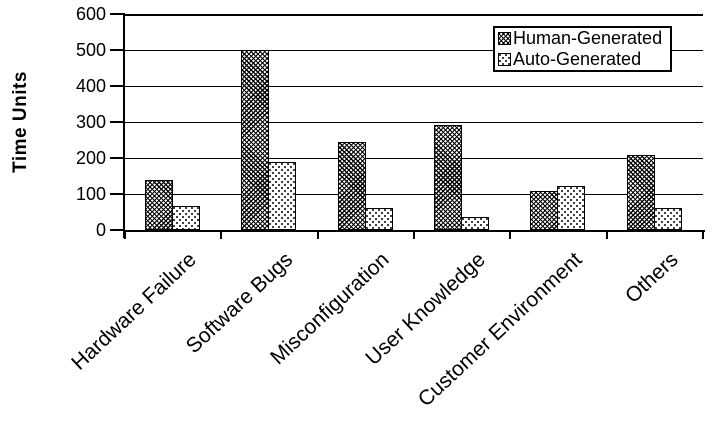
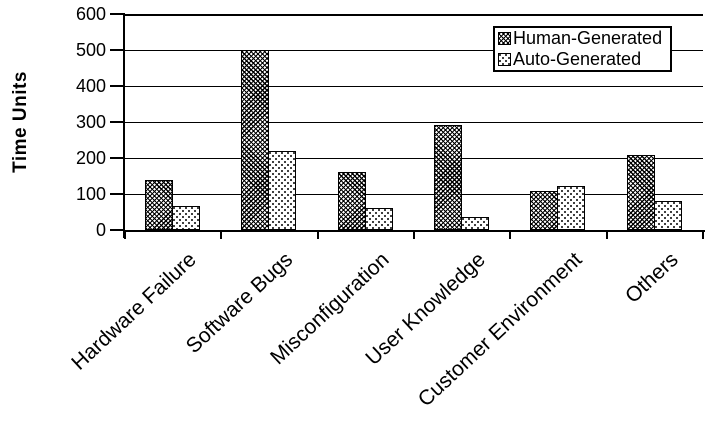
Auto-Generated/Software Bugs: 190 -> 220
Human-Generated/Misconfiguration: 240 -> 160
Auto-Generated/Others: 60 -> 80
